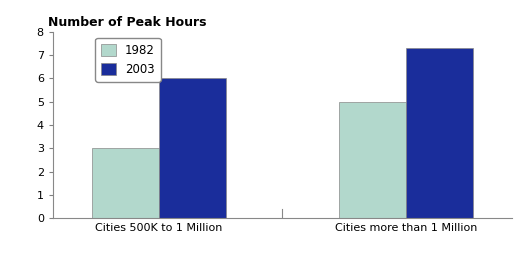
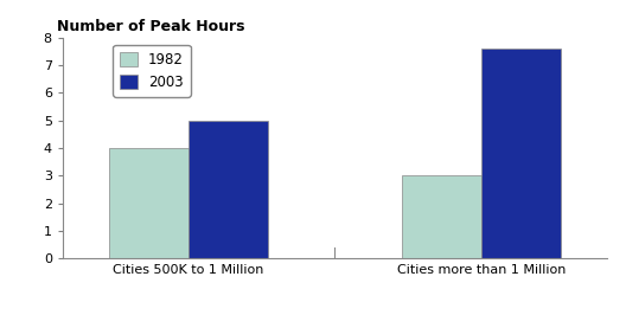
1982/Cities 500K to 1 Million: 3 -> 4
2003/Cities 500K to 1 Million: 6.0 -> 5.0
1982/Cities more than 1 Million: 5 -> 3
2003/Cities more than 1 Million: 7.3 -> 7.6
